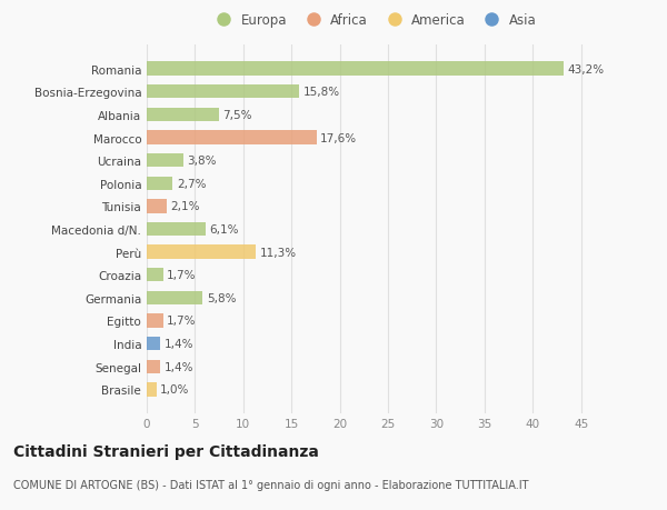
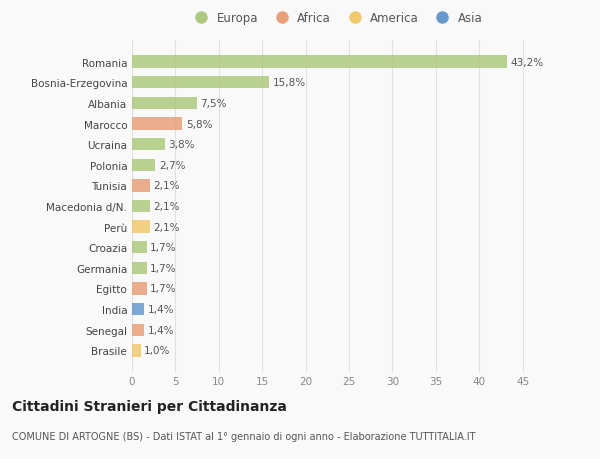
Marocco: 17,6% -> 5,8%
Macedonia d/N.: 6,1% -> 2,1%
Perù: 11,3% -> 2,1%
Germania: 5,8% -> 1,7%
